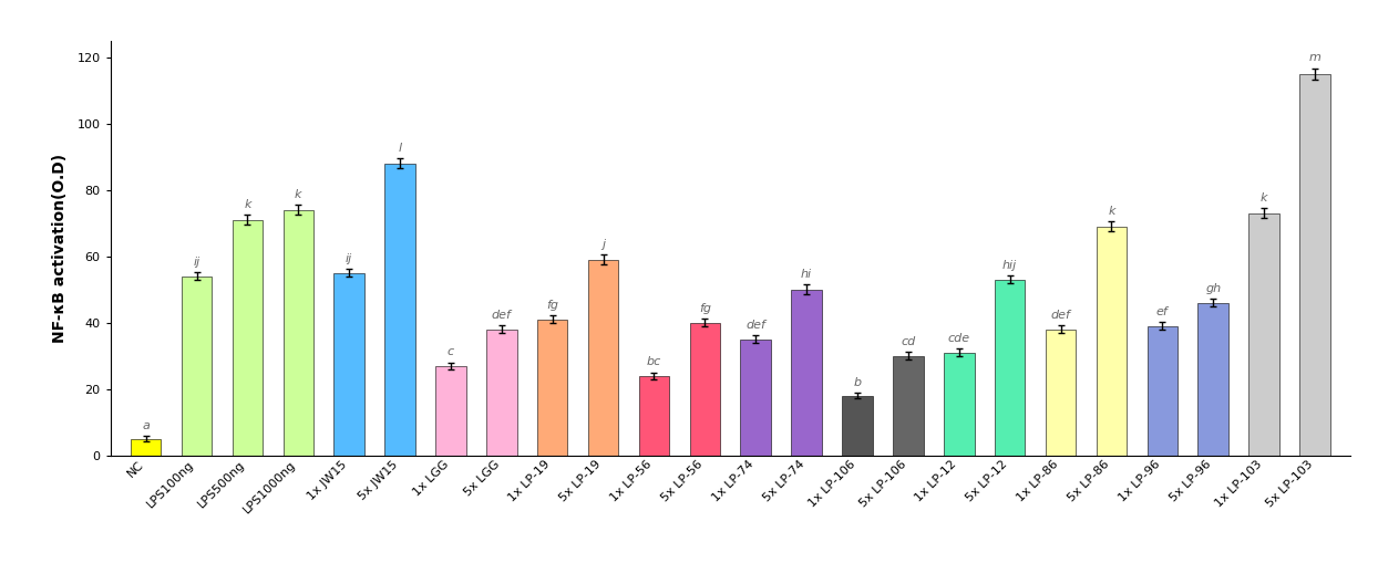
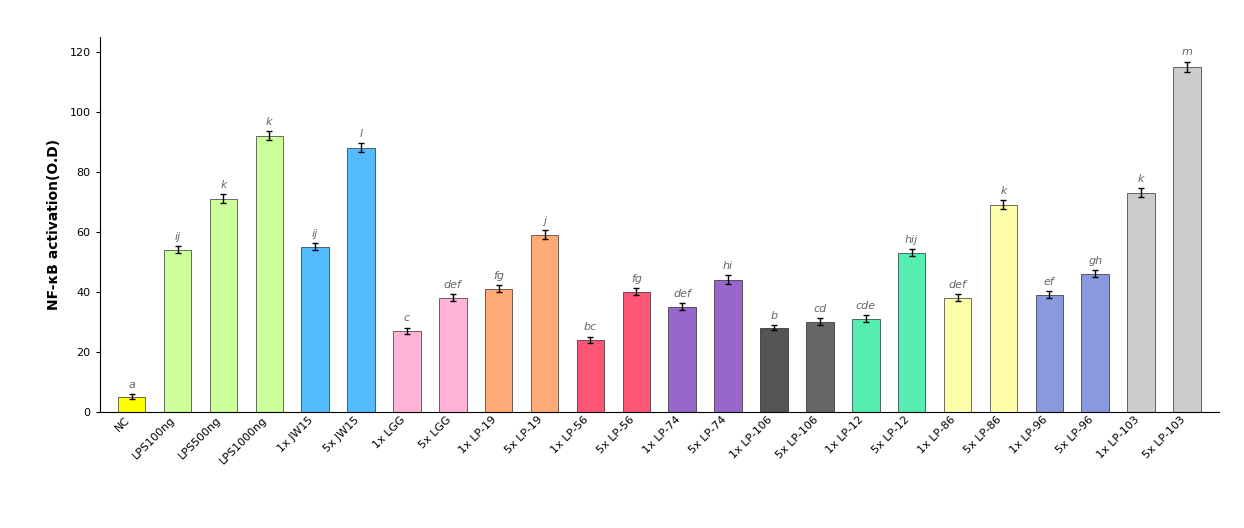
LPS1000ng: 74 -> 92
5x LP-74: 50 -> 44
1x LP-106: 18 -> 28
